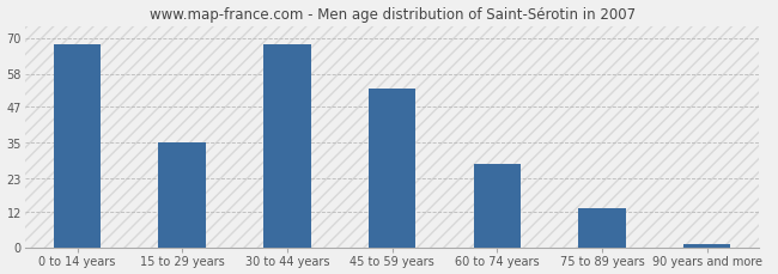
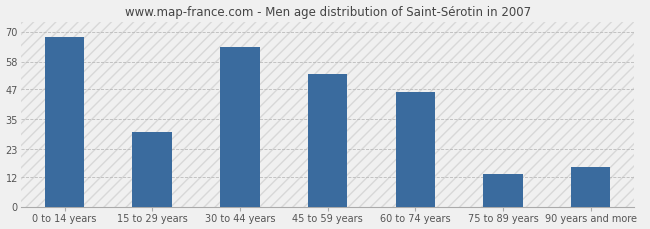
15 to 29 years: 35 -> 30
30 to 44 years: 68 -> 64
60 to 74 years: 28 -> 46
90 years and more: 1 -> 16
